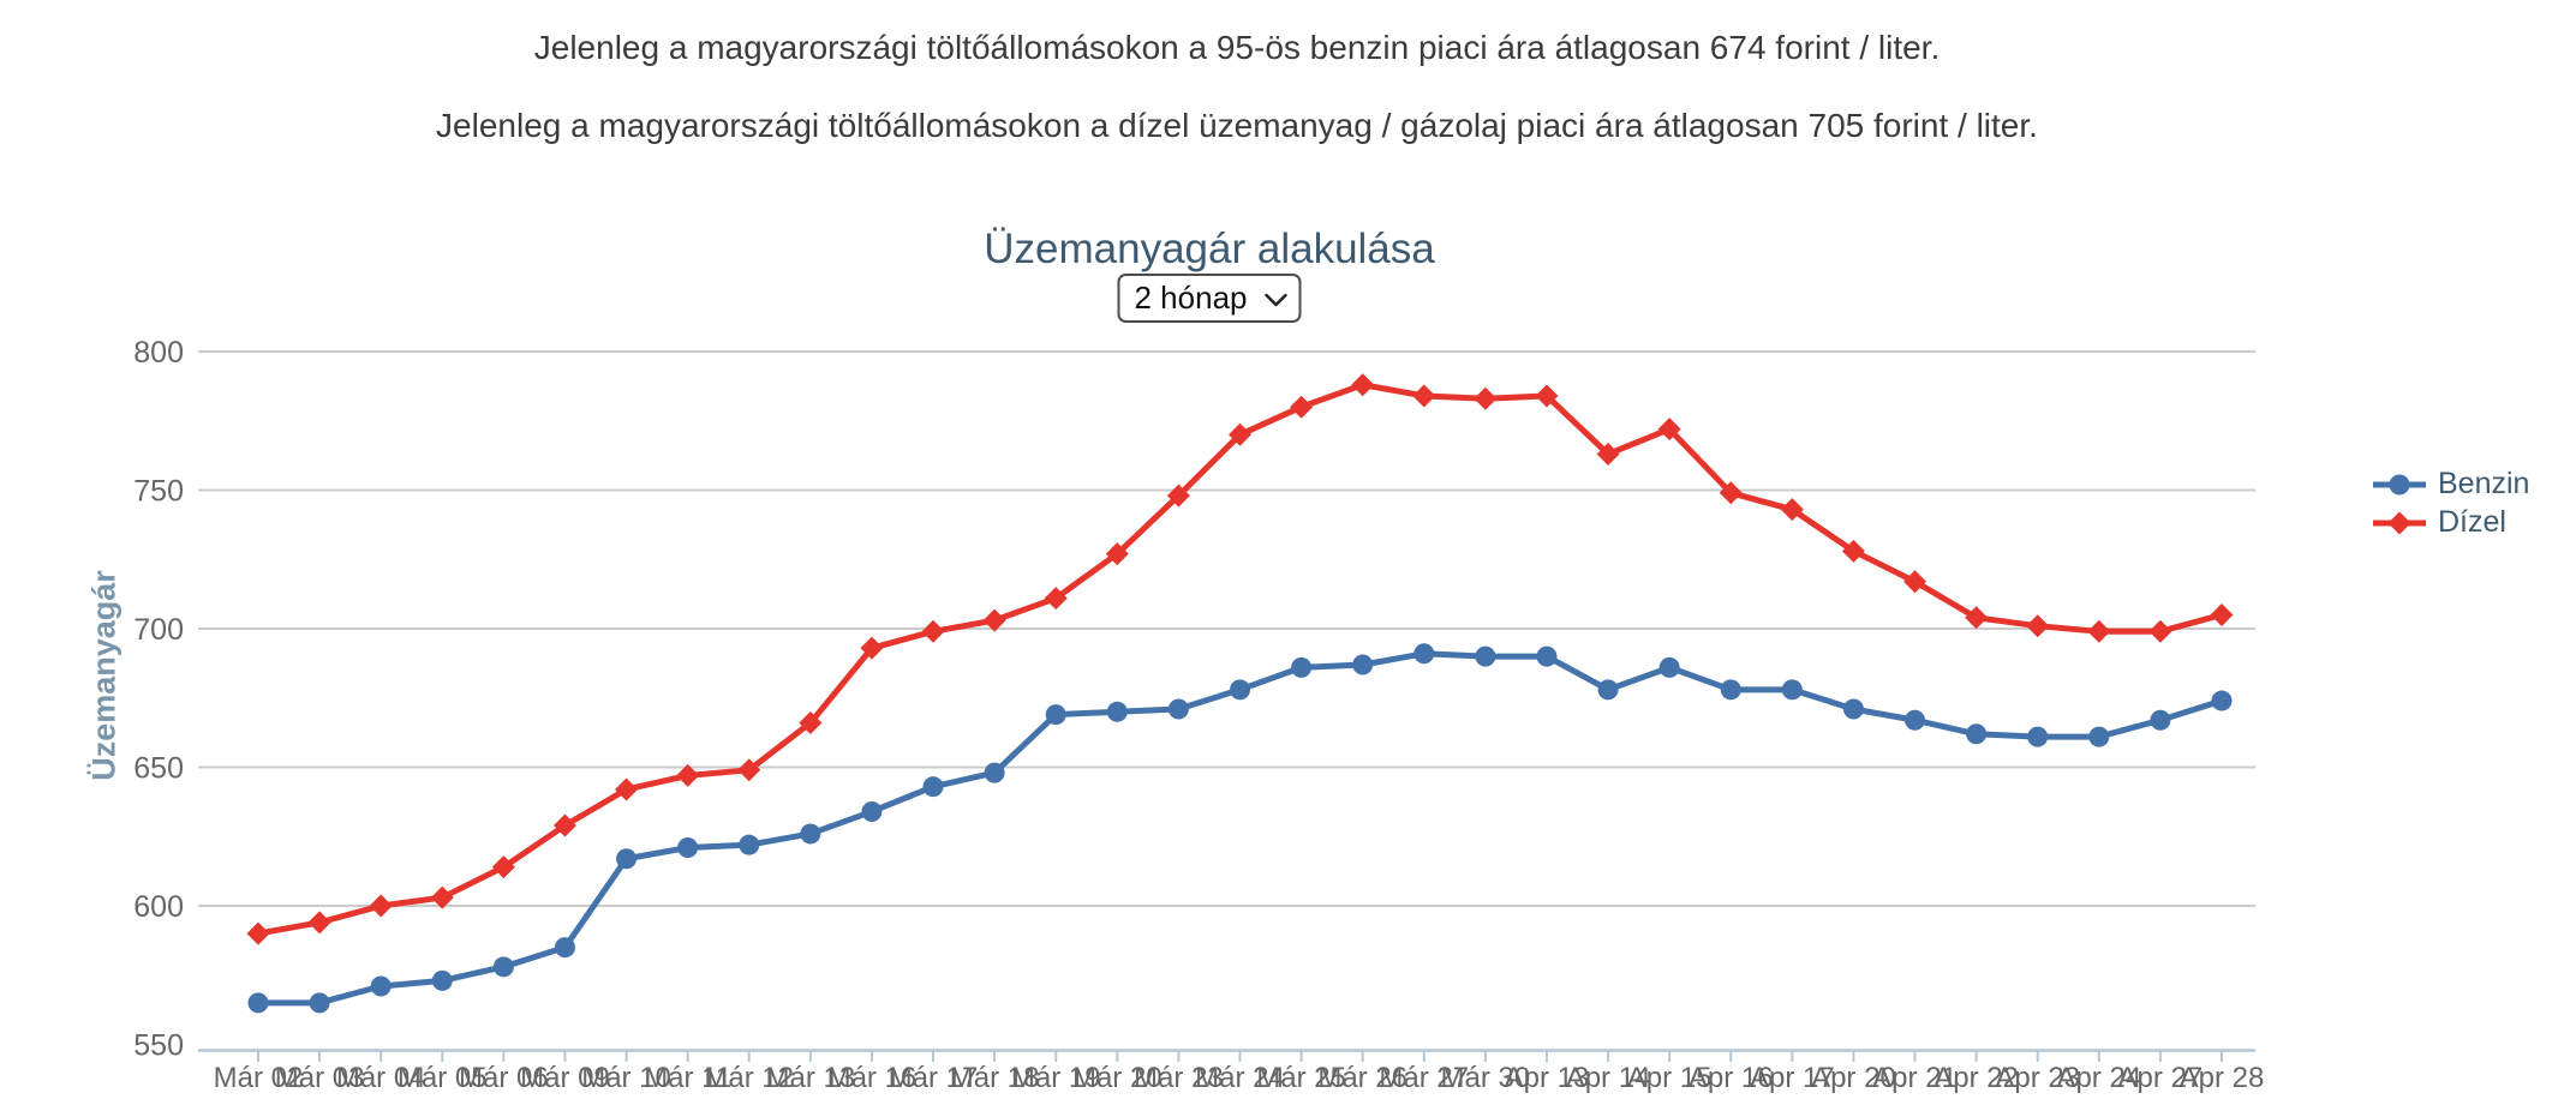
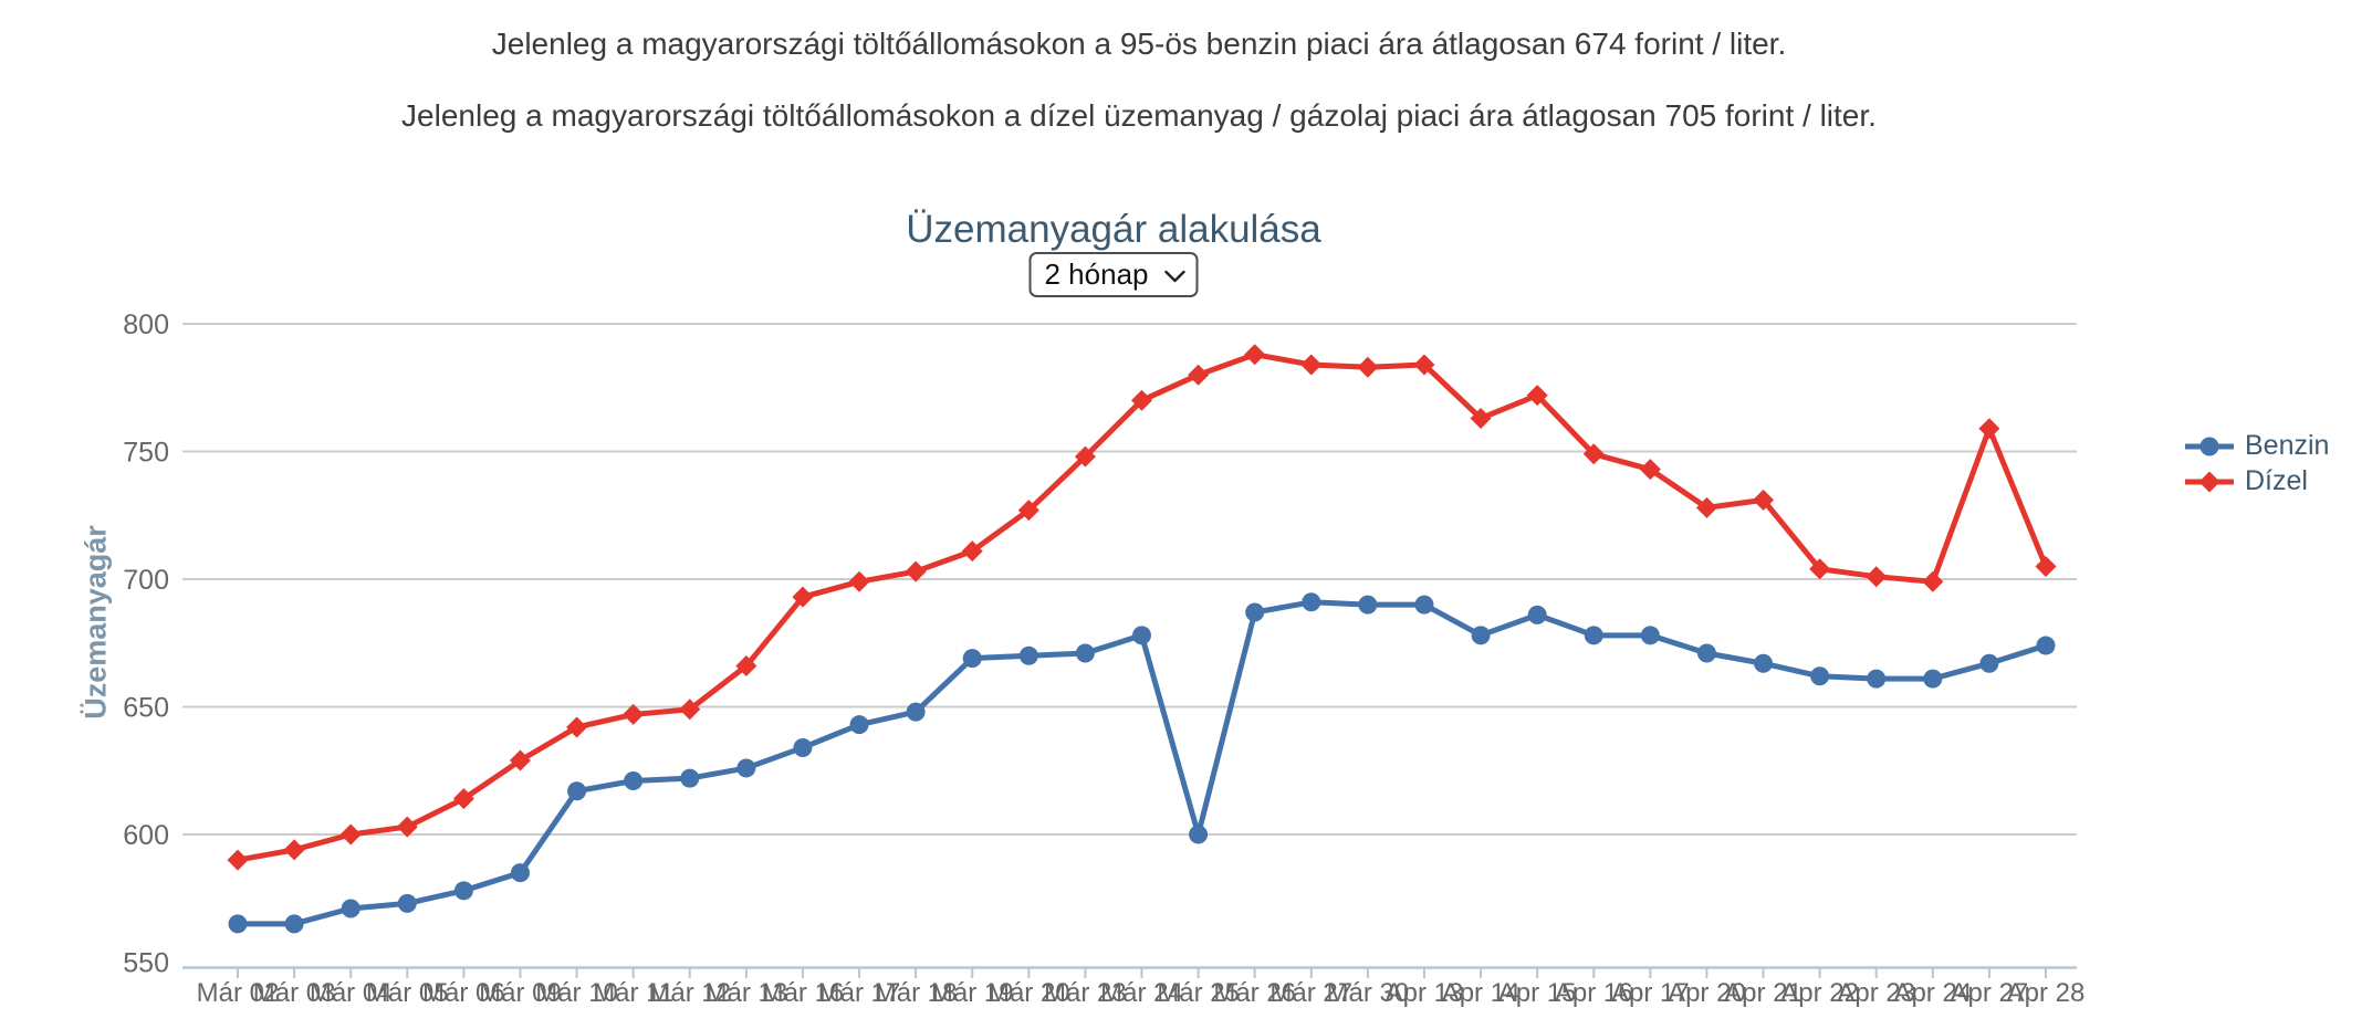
Benzin/Már 25: 686 -> 600
Dízel/Apr 21: 717 -> 731
Dízel/Apr 27: 699 -> 759
